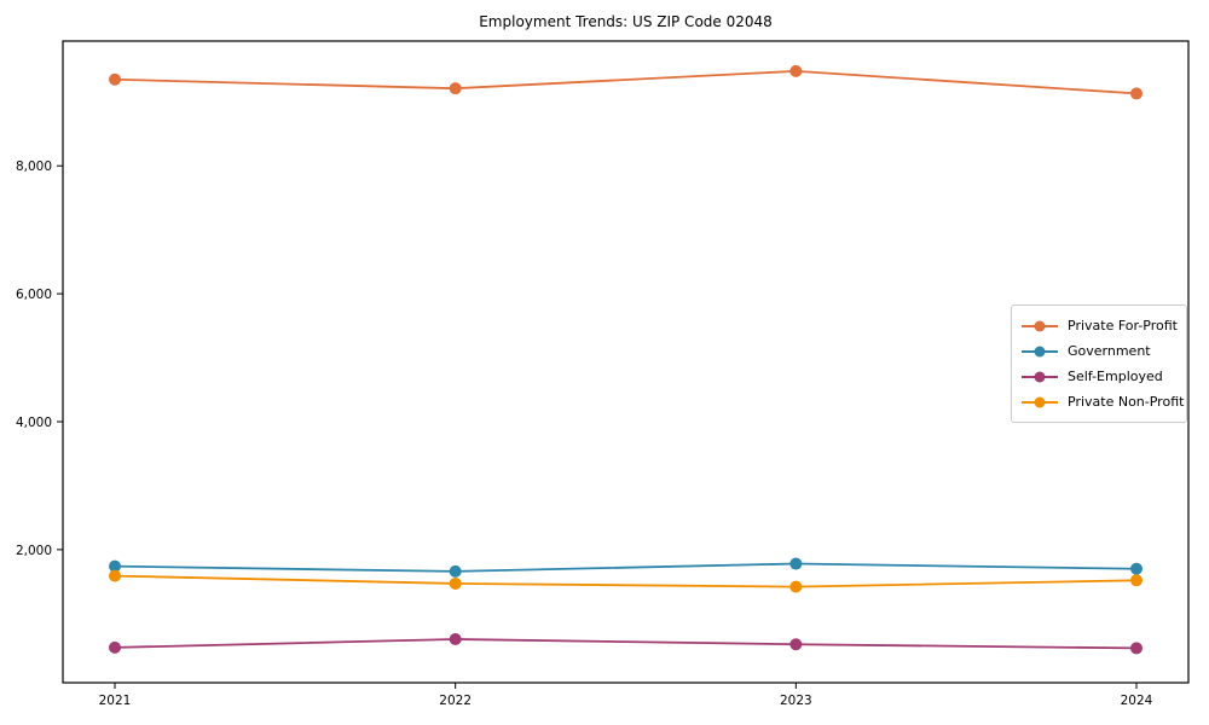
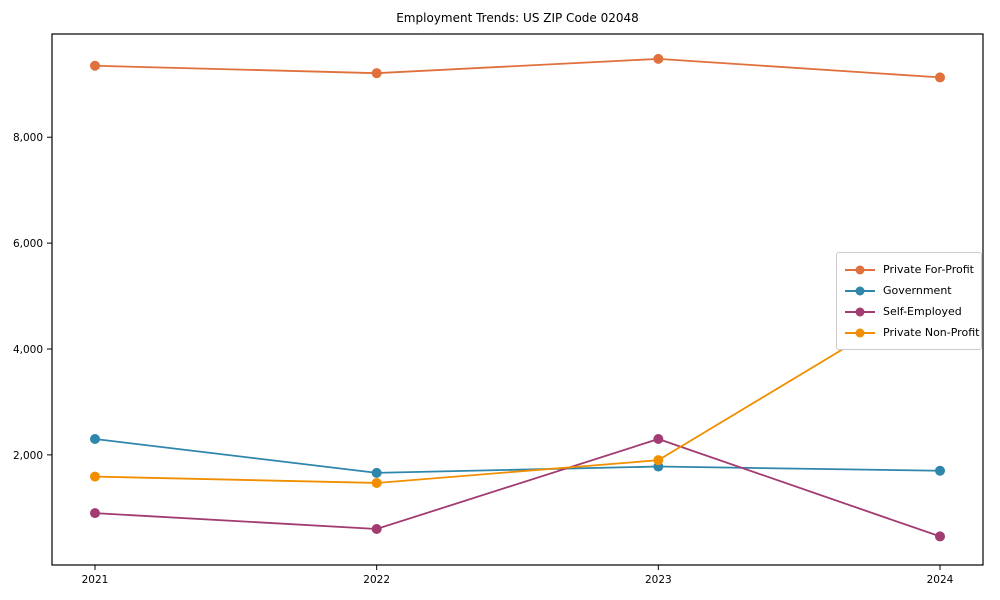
Government/2021: 1700 -> 2300
Self-Employed/2021: 500 -> 900
Self-Employed/2023: 500 -> 2300
Private Non-Profit/2023: 1400 -> 1900
Private Non-Profit/2024: 1500 -> 5100
